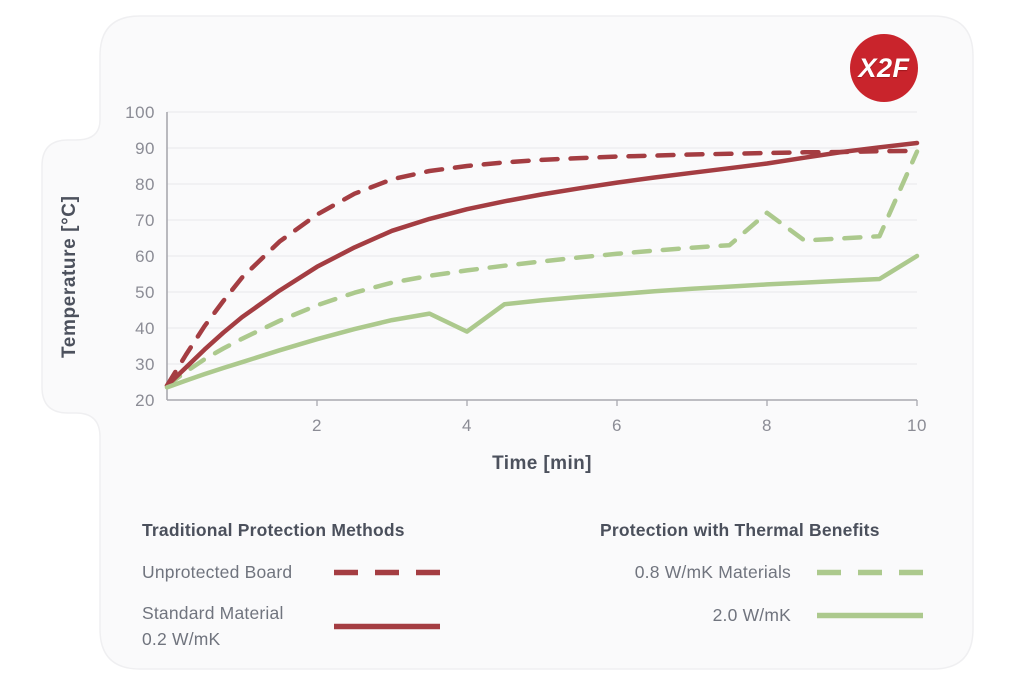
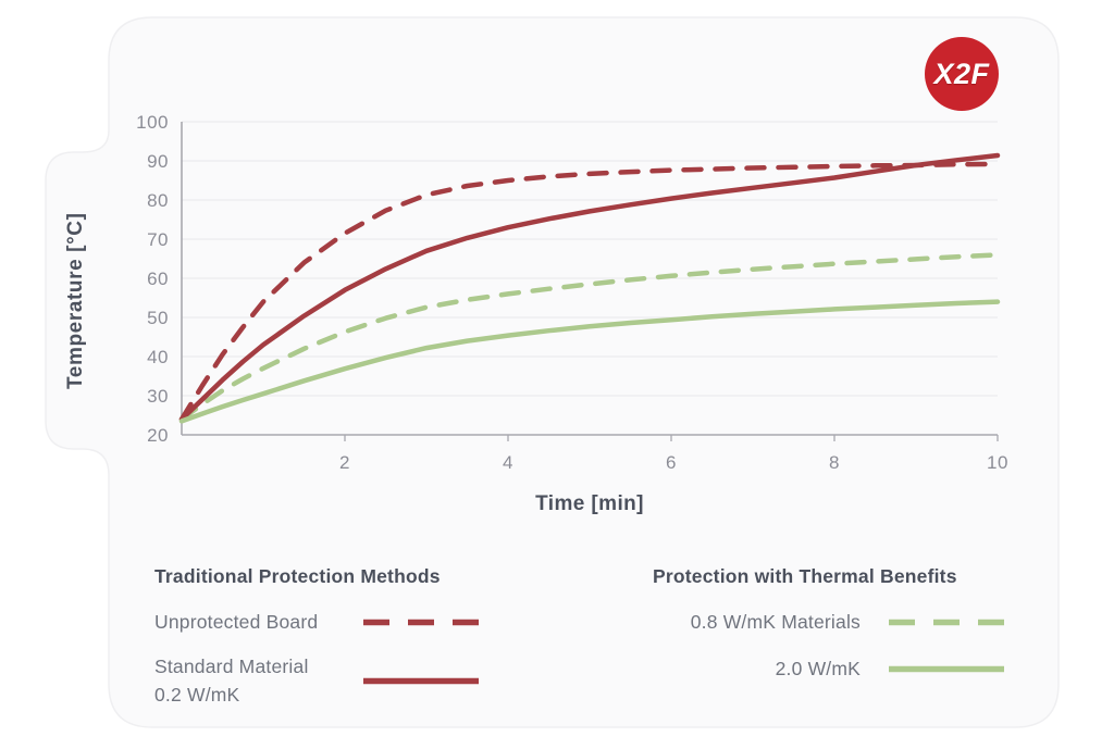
2.0 W/mK/4: 39 -> 45
0.8 W/mK Materials/8: 72 -> 64
0.8 W/mK Materials/10: 89 -> 66
2.0 W/mK/10: 60 -> 54
